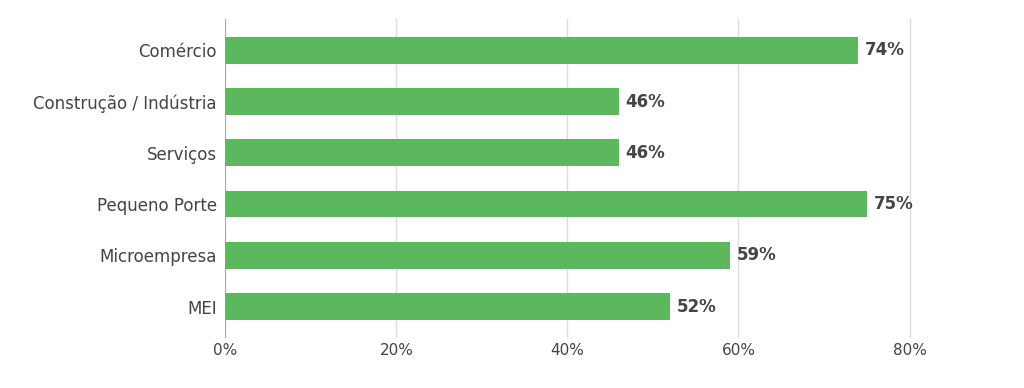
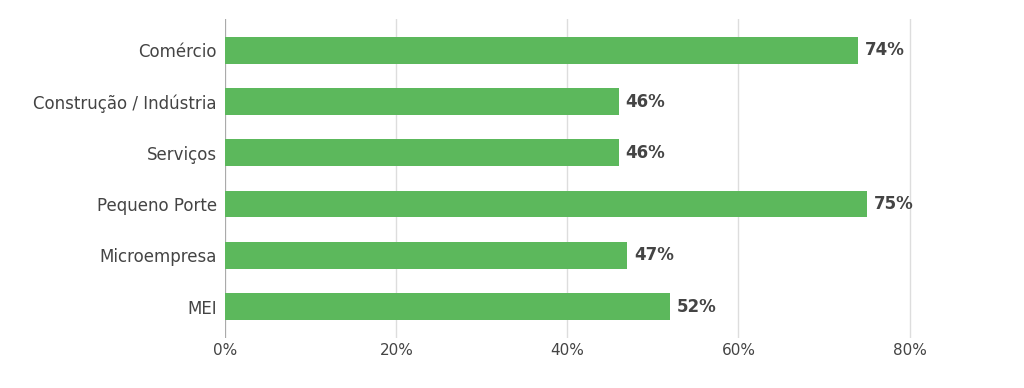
Microempresa: 59% -> 47%
